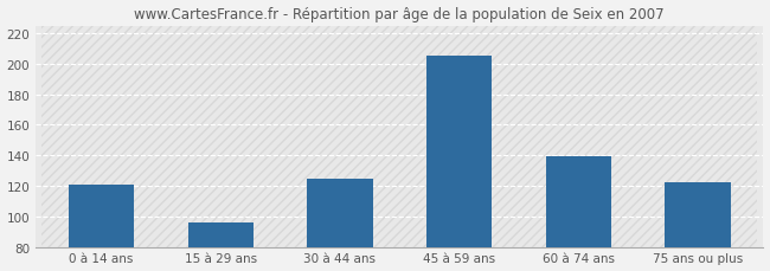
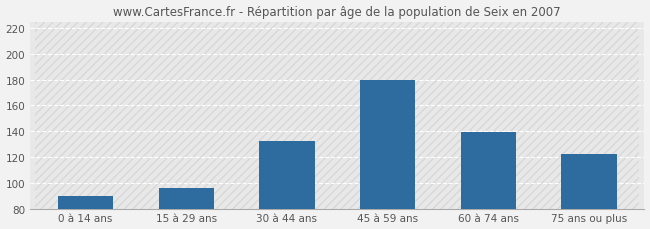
0 à 14 ans: 121 -> 90
30 à 44 ans: 125 -> 132
45 à 59 ans: 205 -> 180
